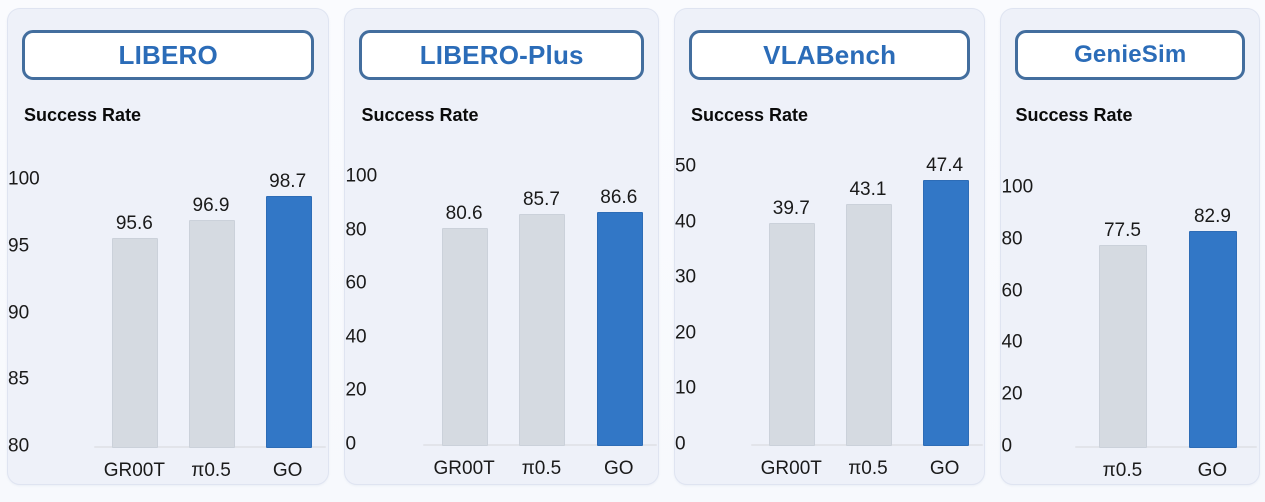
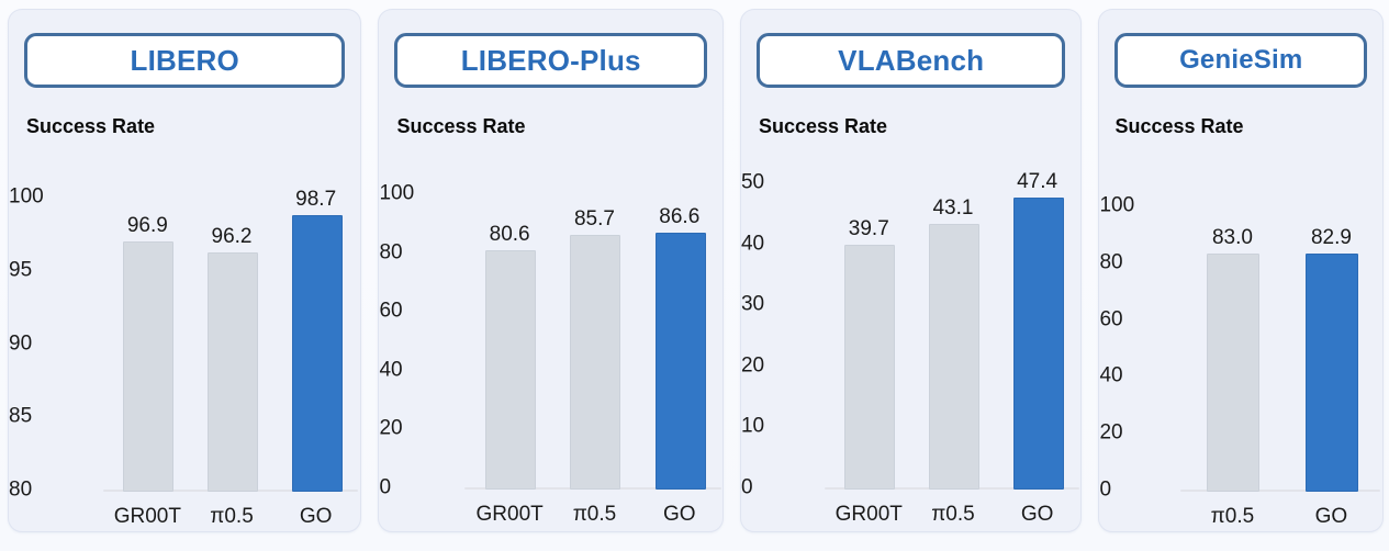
LIBERO/GR00T: 95.6 -> 96.9
LIBERO/π0.5: 96.9 -> 96.2
GenieSim/π0.5: 77.5 -> 83.0
